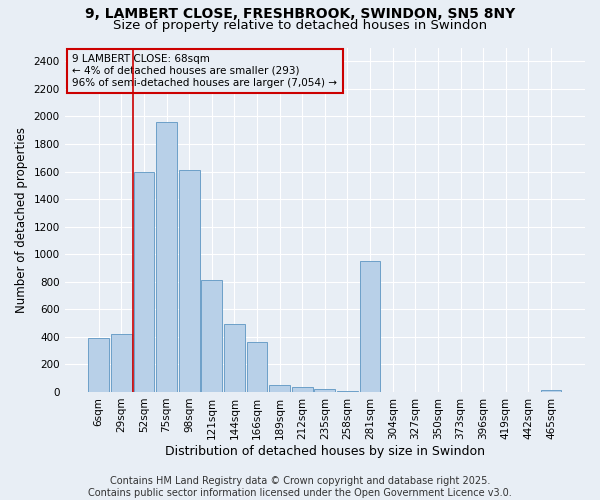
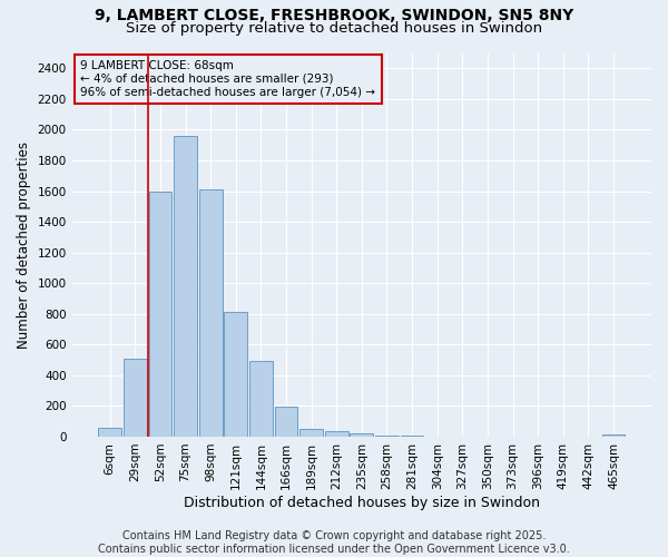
6sqm: 390 -> 60
29sqm: 420 -> 510
166sqm: 360 -> 200
281sqm: 950 -> 0
